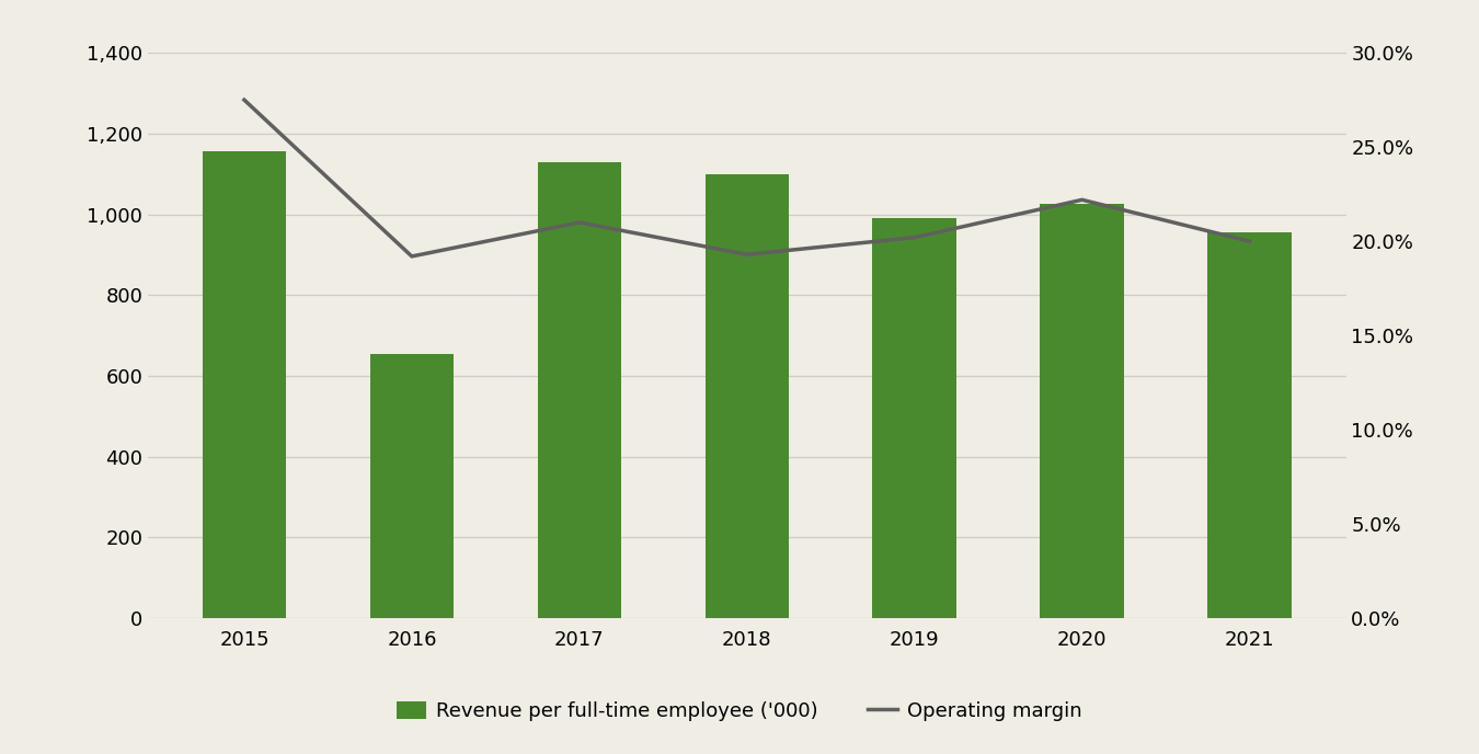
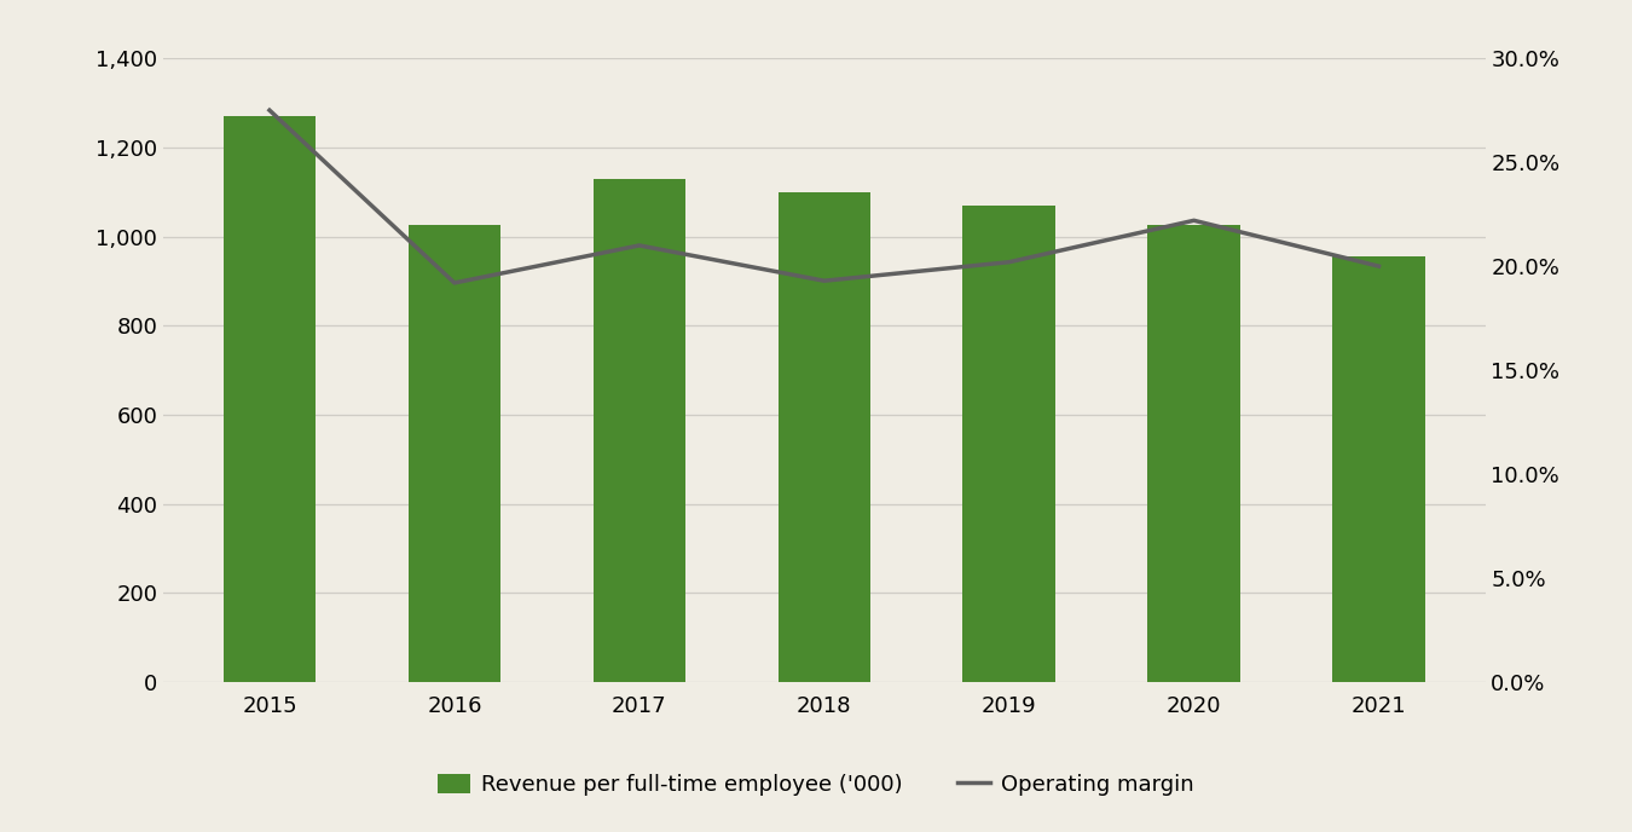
Revenue per full-time employee ('000)/2015: 1,155 -> 1,270
Revenue per full-time employee ('000)/2016: 655 -> 1,025
Revenue per full-time employee ('000)/2019: 990 -> 1,070
